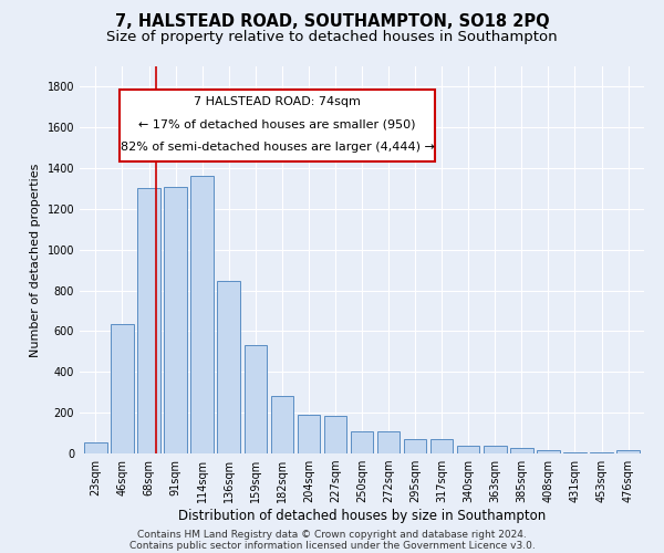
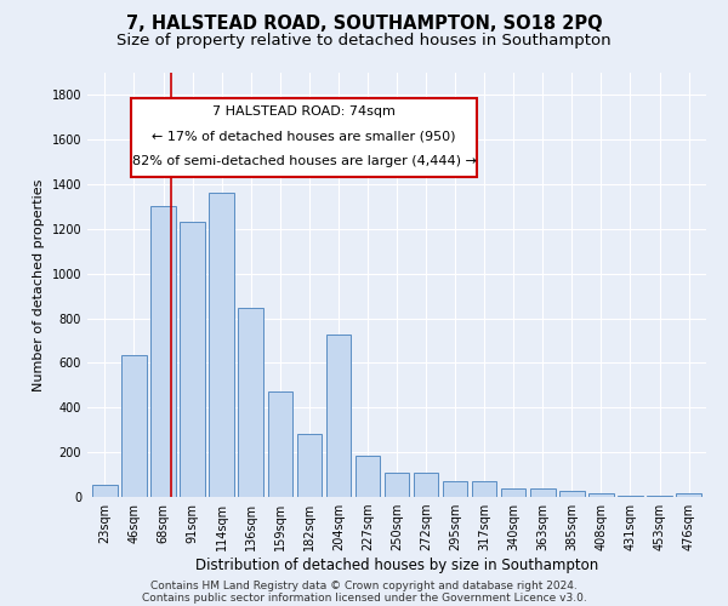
91sqm: 1310 -> 1230
159sqm: 530 -> 470
204sqm: 190 -> 730
